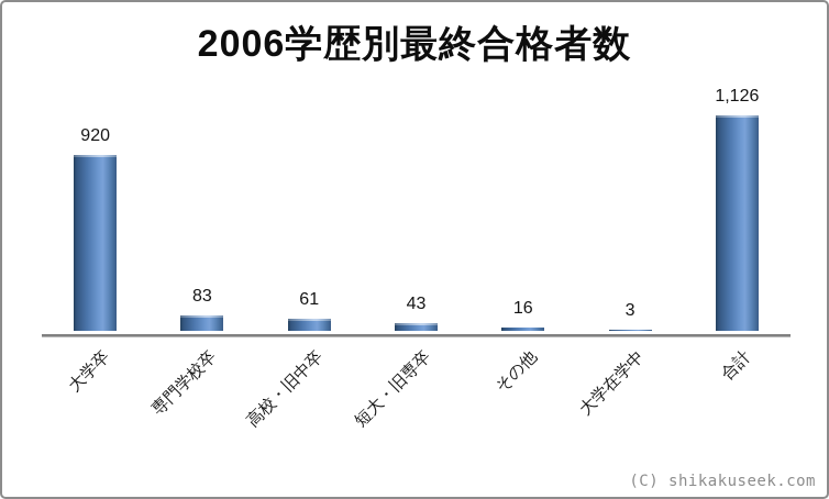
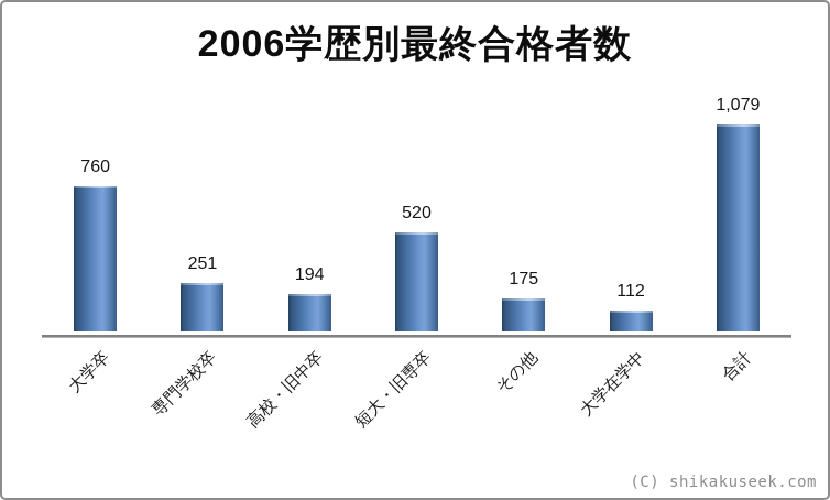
大学卒: 920 -> 760
専門学校卒: 83 -> 251
高校・旧中卒: 61 -> 194
短大・旧専卒: 43 -> 520
その他: 16 -> 175
大学在学中: 3 -> 112
合計: 1,126 -> 1,079
